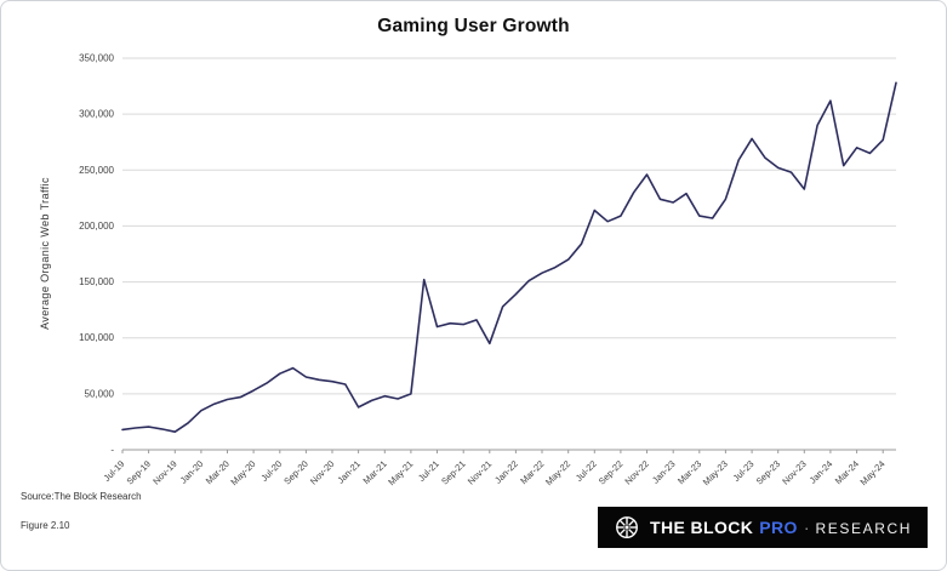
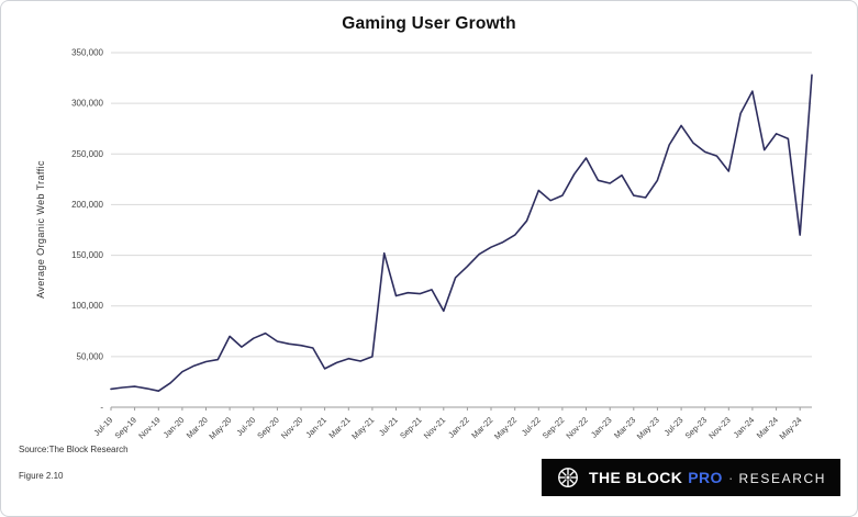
May-20: 50000 -> 70000
May-24: 280000 -> 170000
